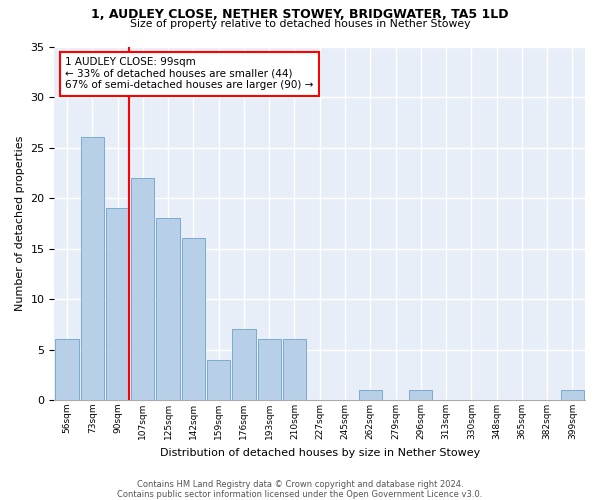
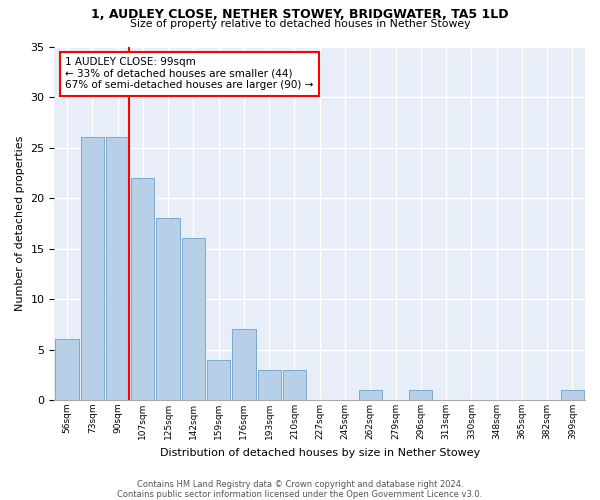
90sqm: 19 -> 26
193sqm: 6 -> 3
210sqm: 6 -> 3
